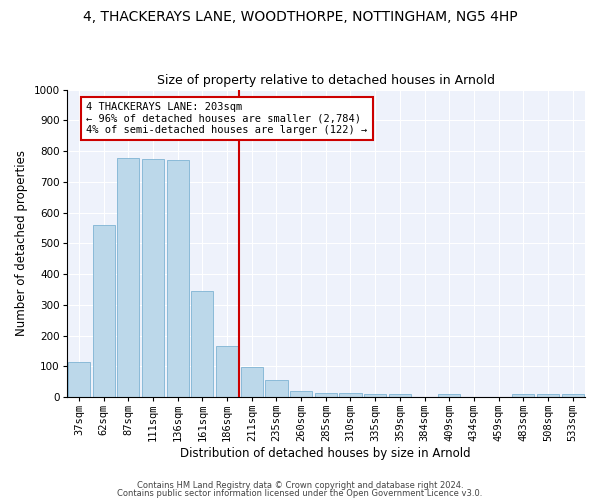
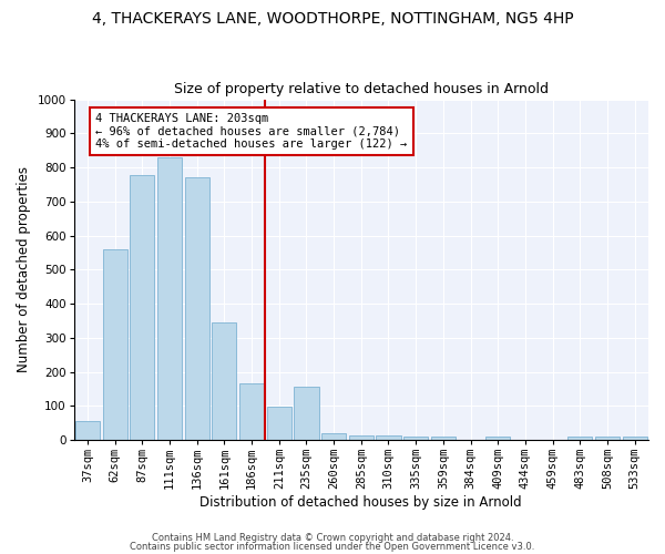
37sqm: 113 -> 55
111sqm: 773 -> 830
235sqm: 55 -> 155
